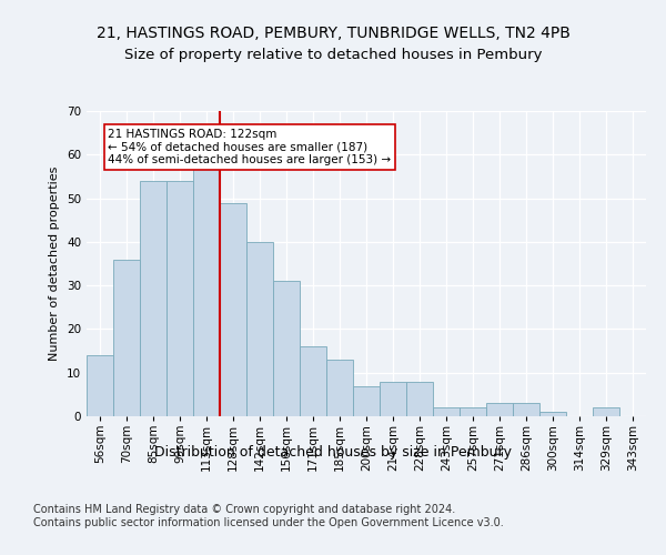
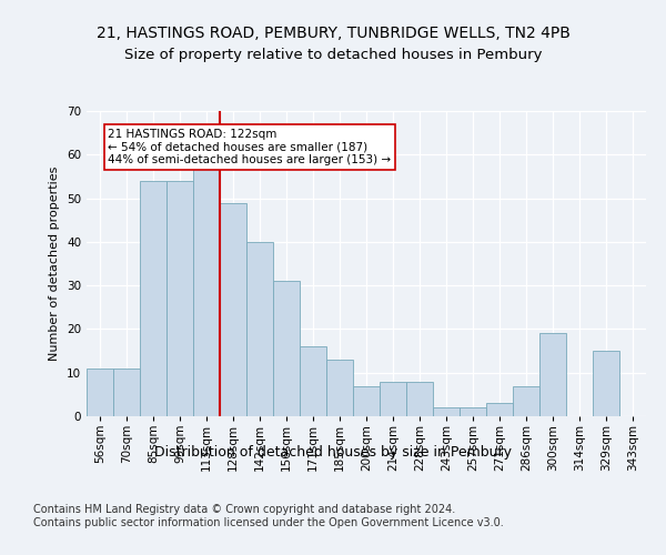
56sqm: 14 -> 11
70sqm: 36 -> 11
286sqm: 3 -> 7
300sqm: 1 -> 19
329sqm: 2 -> 15
